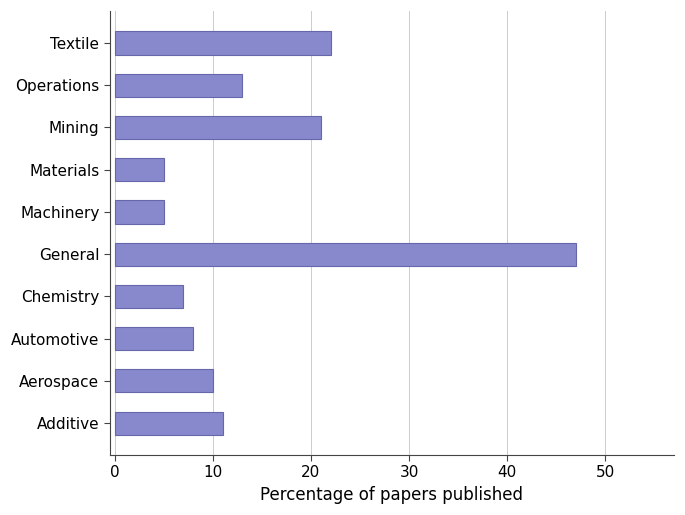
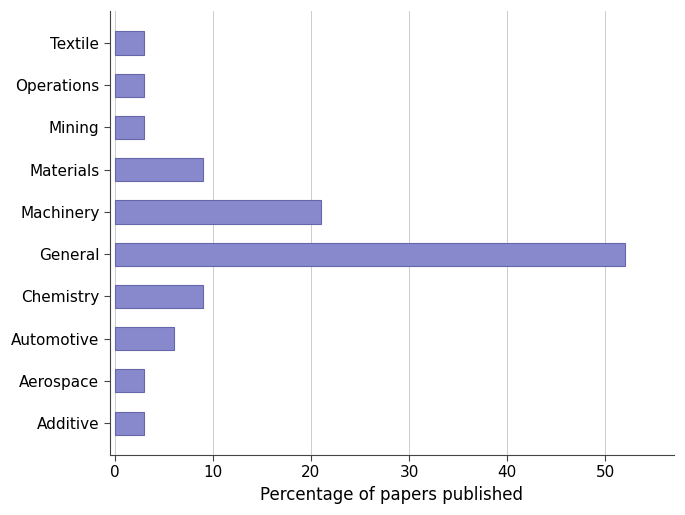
Textile: 22 -> 3
Operations: 13 -> 3
Mining: 21 -> 3
Materials: 5 -> 9
Machinery: 5 -> 21
General: 47 -> 52
Chemistry: 7 -> 9
Automotive: 8 -> 6
Aerospace: 10 -> 3
Additive: 11 -> 3
